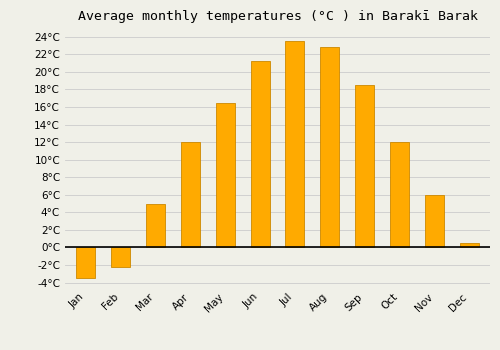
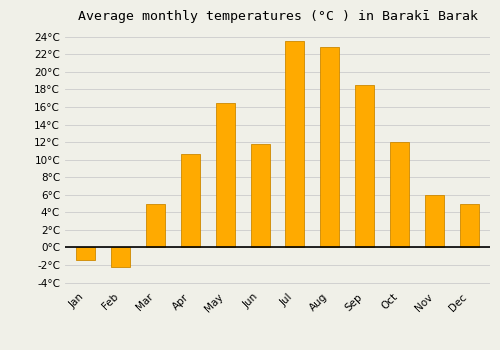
Jan: -3.5°C -> -1.4°C
Apr: 12.0°C -> 10.6°C
Jun: 21.2°C -> 11.8°C
Dec: 0.5°C -> 5.0°C
